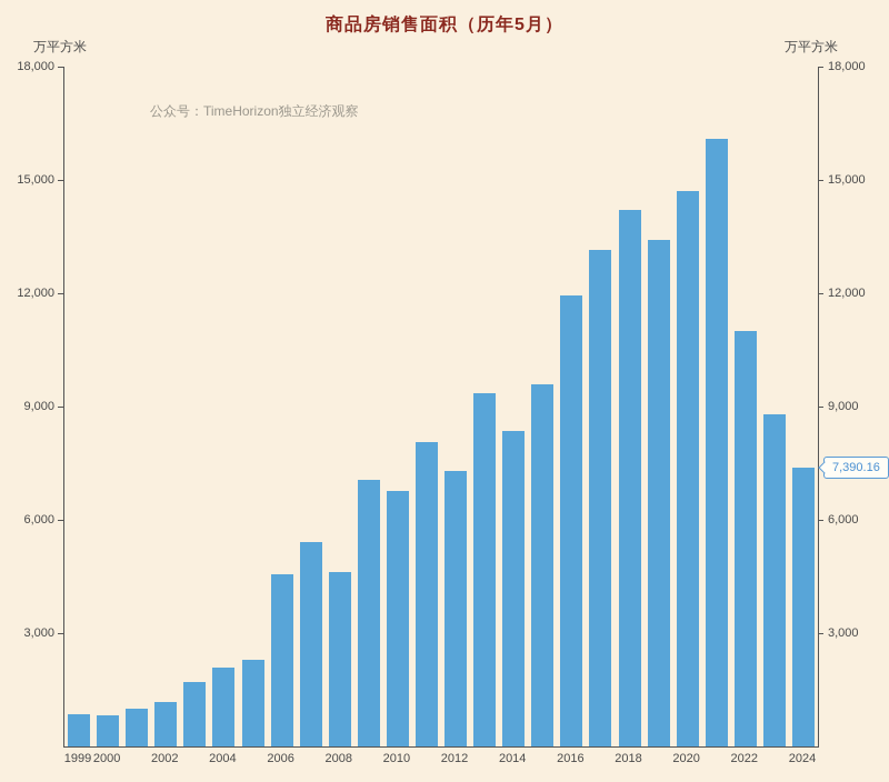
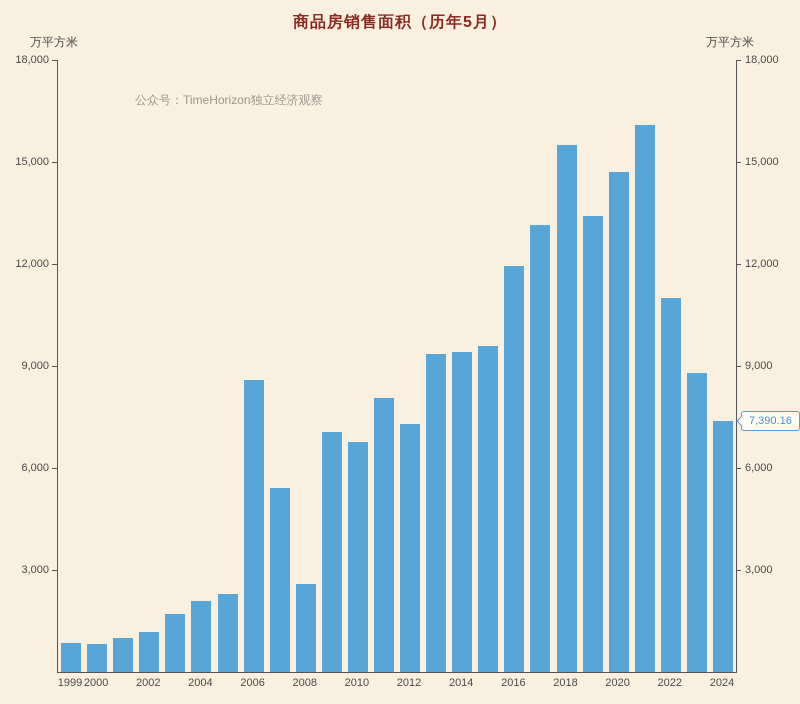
2006: 4600 -> 8600
2008: 4600 -> 2600
2014: 8400 -> 9400
2018: 14200 -> 15500
